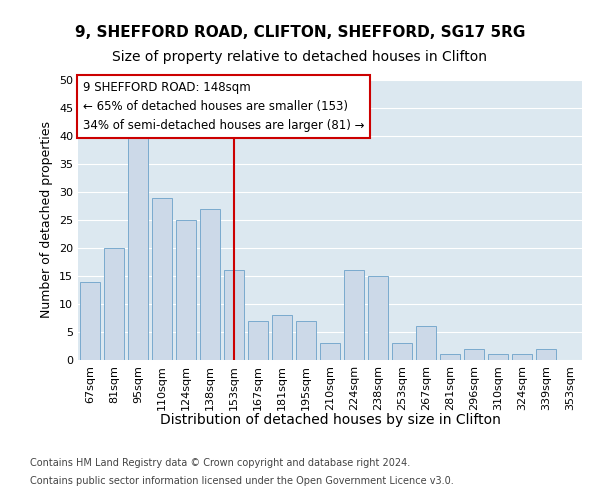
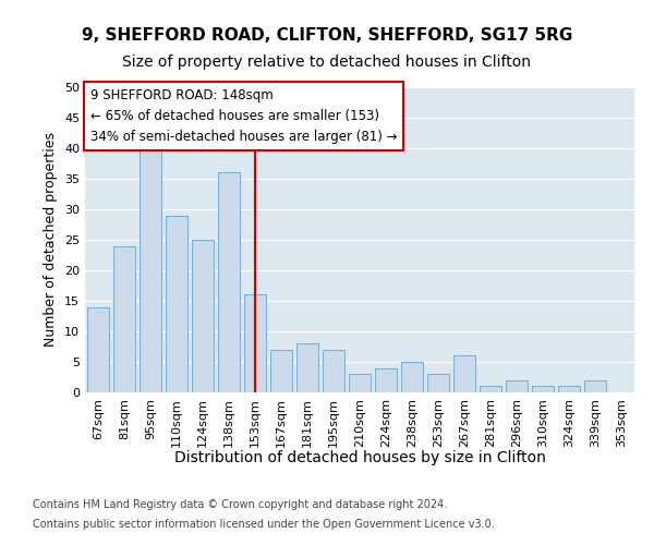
81sqm: 20 -> 24
138sqm: 27 -> 36
224sqm: 16 -> 4
238sqm: 15 -> 5
